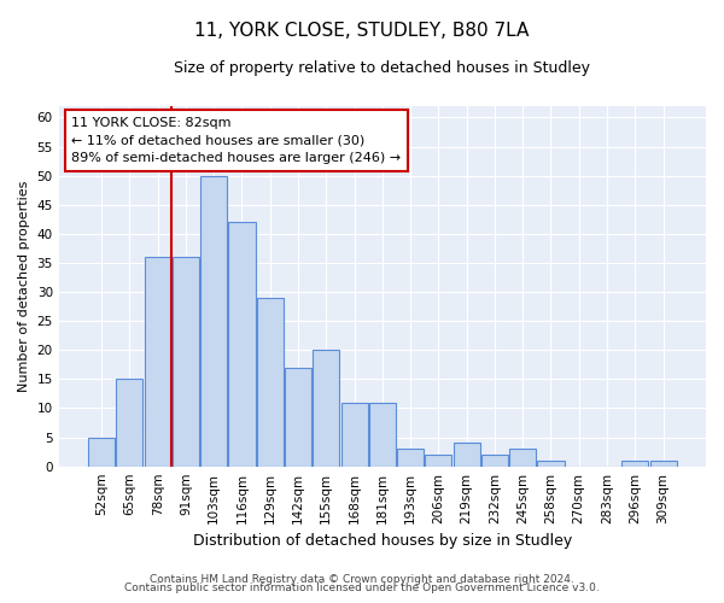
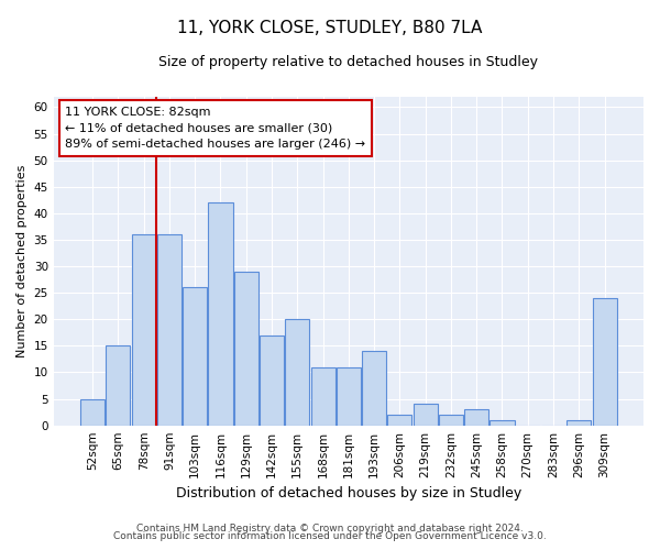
103sqm: 50 -> 26
193sqm: 3 -> 14
309sqm: 1 -> 24
